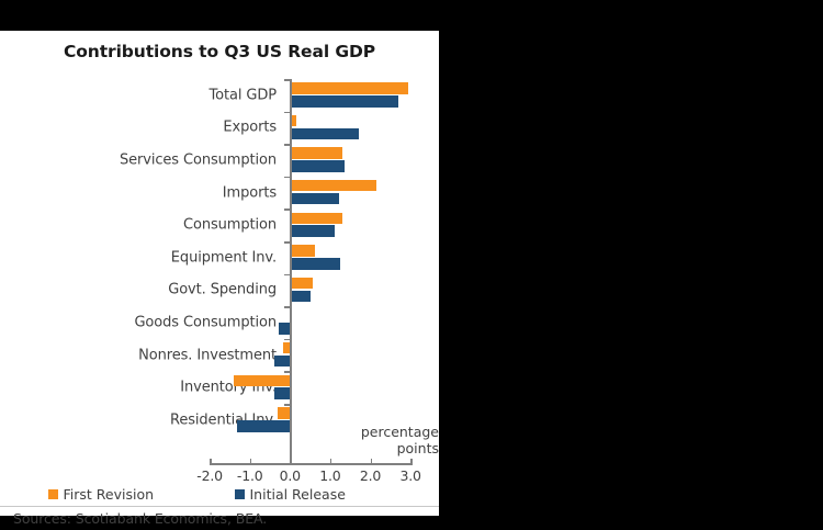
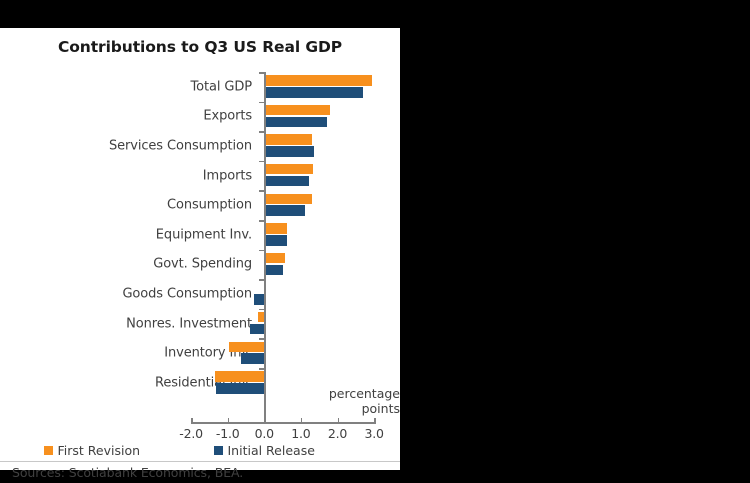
First Revision/Exports: 0.1 -> 1.8
First Revision/Imports: 2.1 -> 1.3
Initial Release/Equipment Inv.: 1.2 -> 0.6
First Revision/Inventory Inv.: -1.4 -> -1.0
Initial Release/Inventory Inv.: -0.4 -> -0.6
First Revision/Residential Inv.: -0.3 -> -1.4
